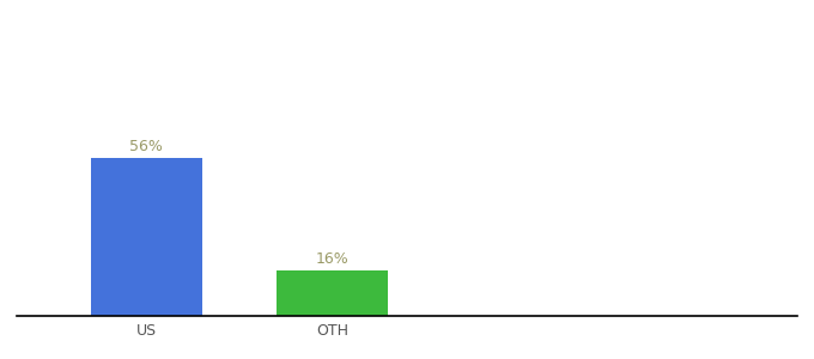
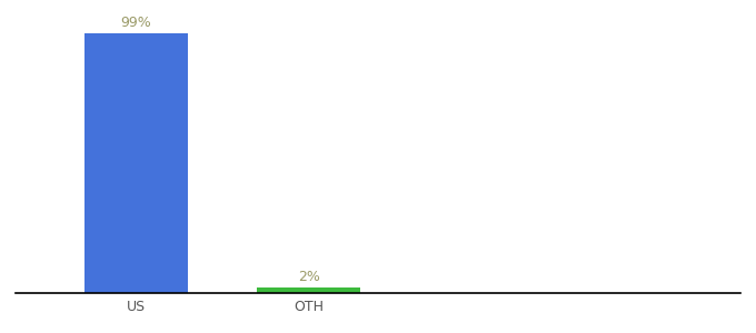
US: 56% -> 99%
OTH: 16% -> 2%
